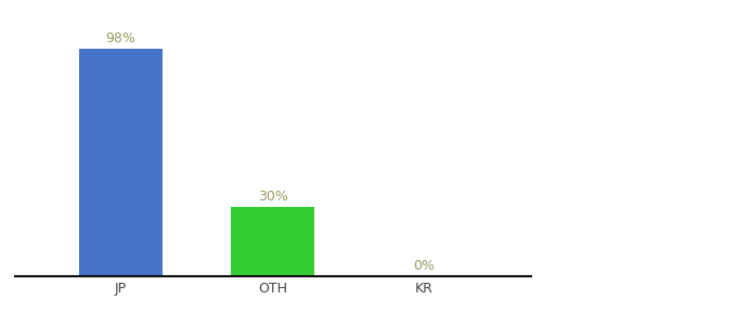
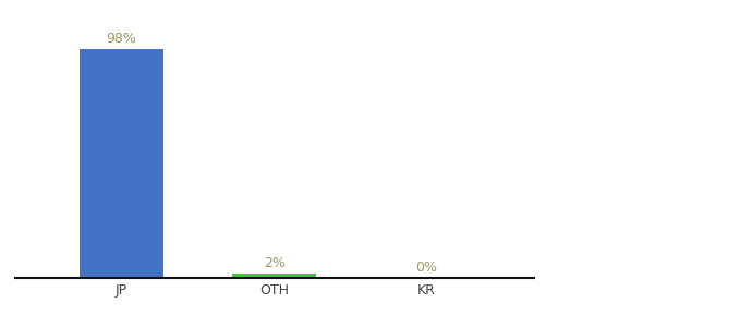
OTH: 30% -> 2%
